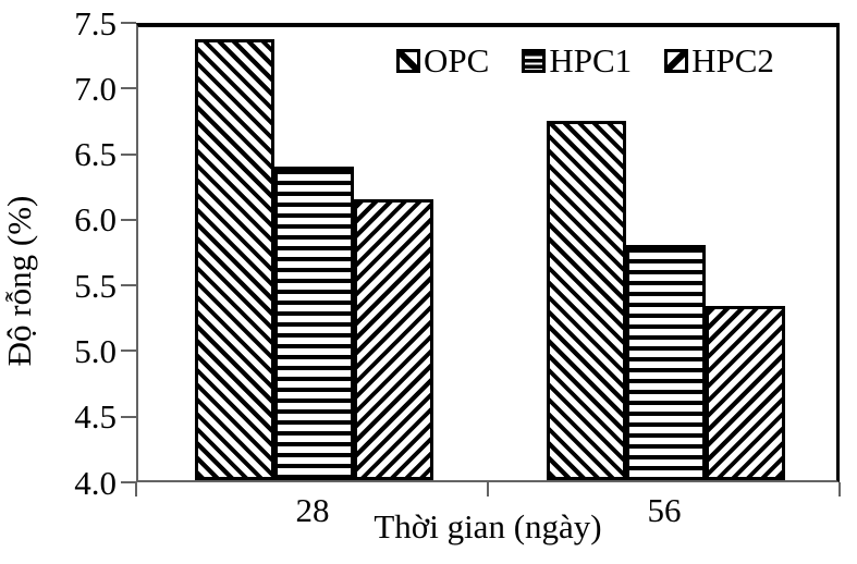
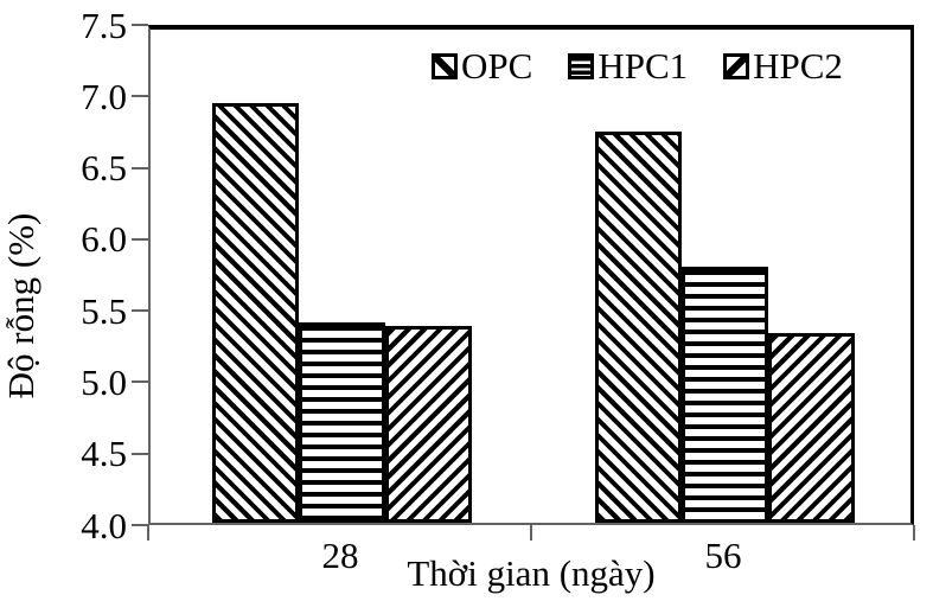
OPC/28: 7.36 -> 6.94
HPC1/28: 6.39 -> 5.40
HPC2/28: 6.14 -> 5.38
